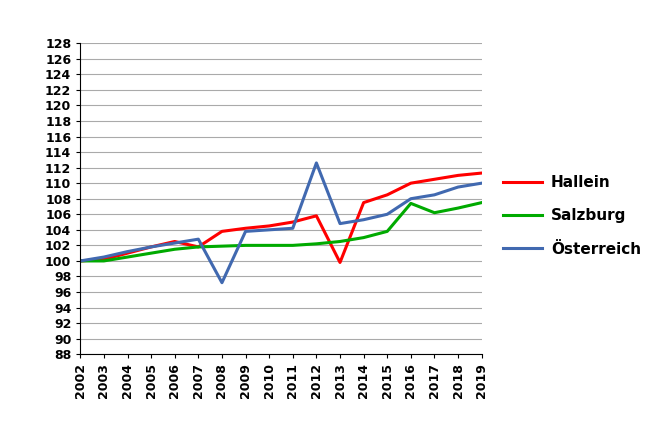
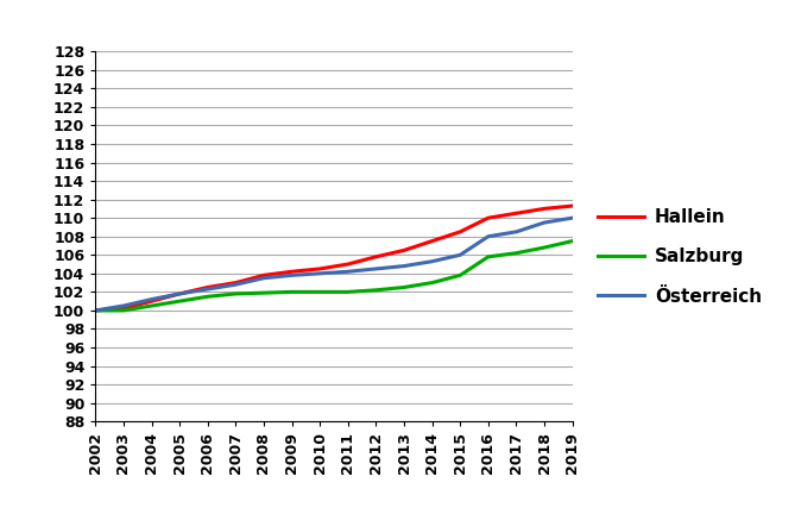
Hallein/2007: 101.8 -> 103.0
Österreich/2008: 97.2 -> 103.5
Österreich/2012: 112.6 -> 104.5
Hallein/2013: 99.8 -> 106.5
Salzburg/2016: 107.4 -> 105.8
